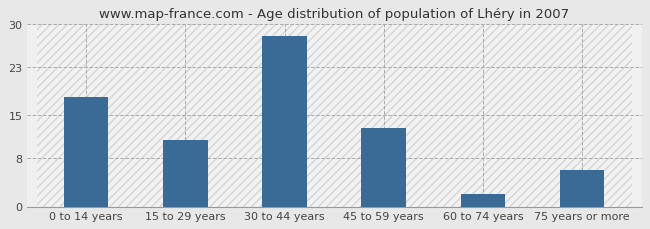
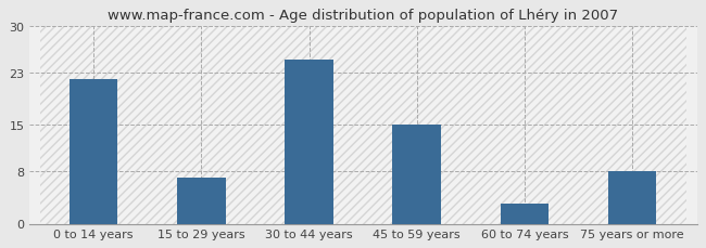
0 to 14 years: 18 -> 22
15 to 29 years: 11 -> 7
30 to 44 years: 28 -> 25
45 to 59 years: 13 -> 15
60 to 74 years: 2 -> 3
75 years or more: 6 -> 8
